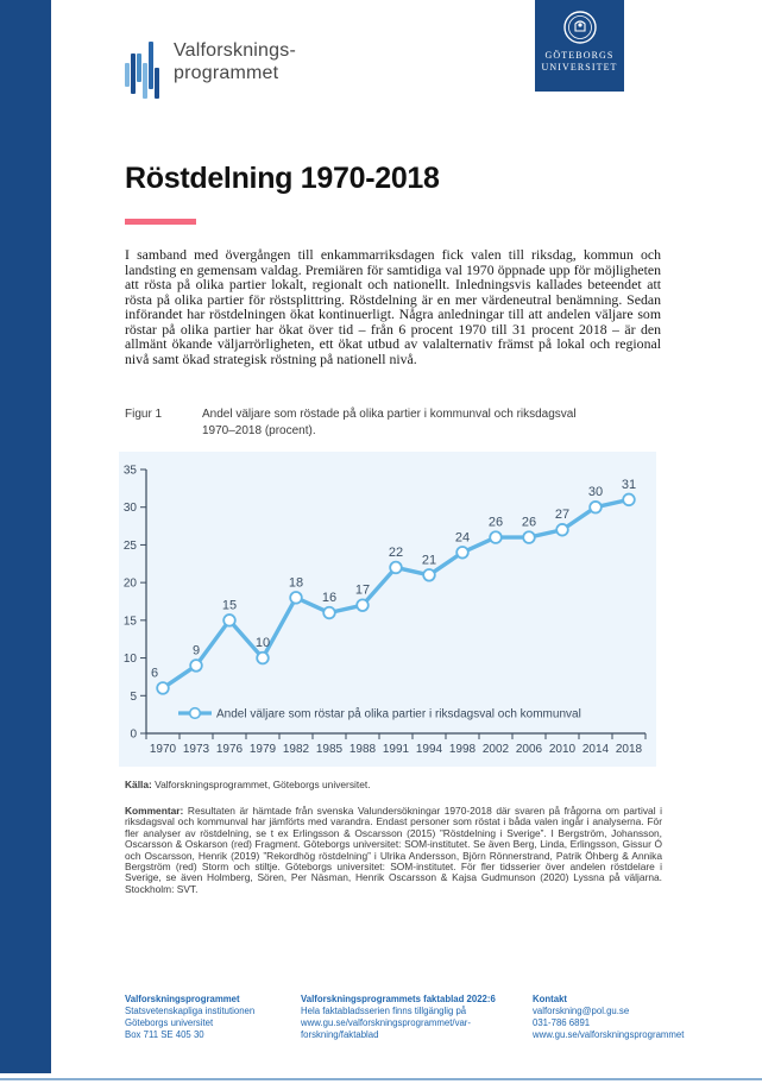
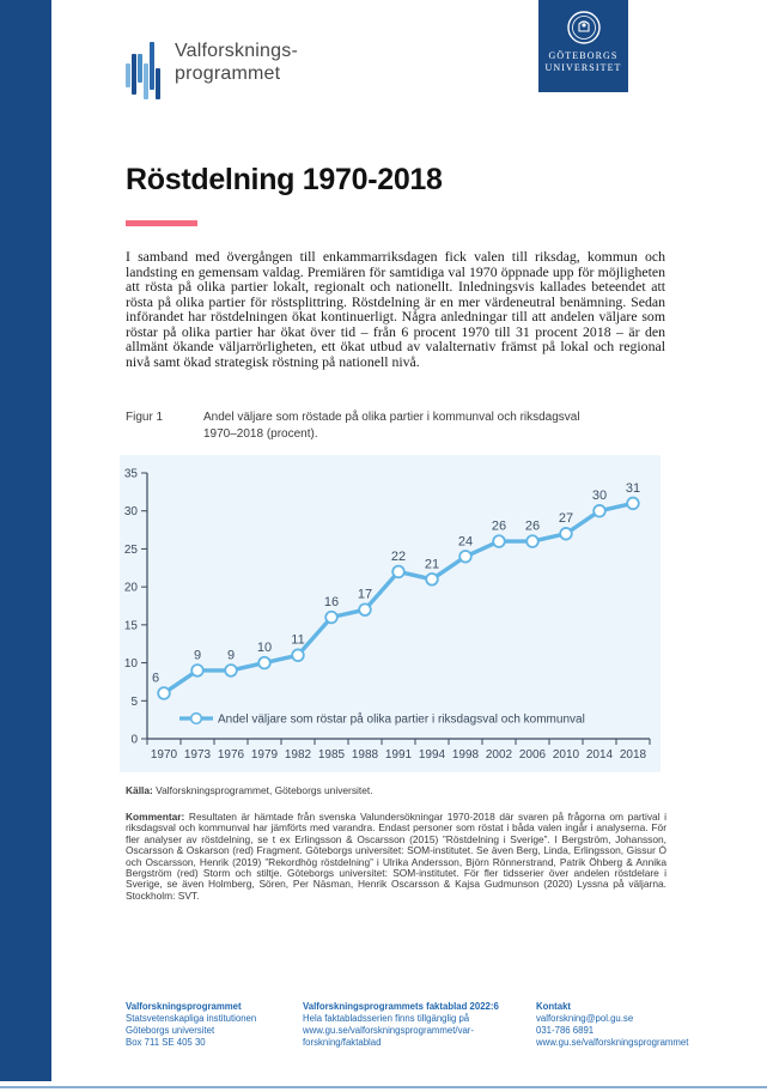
1976: 15 -> 9
1982: 18 -> 11
